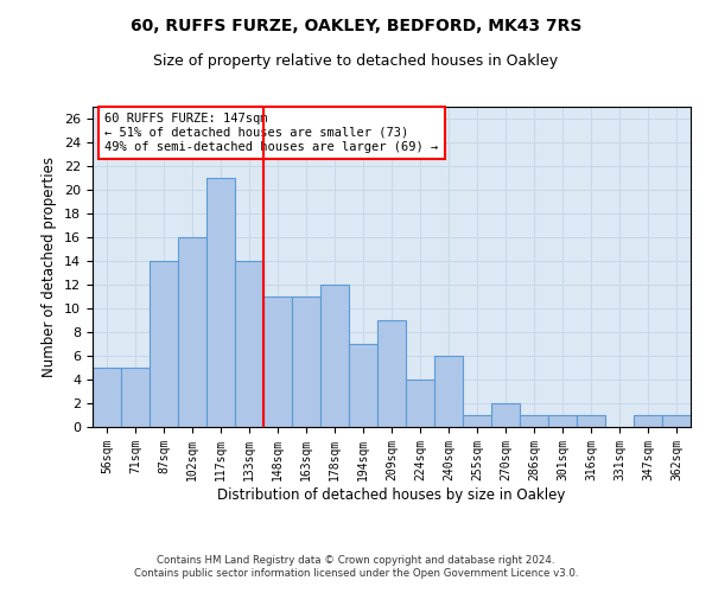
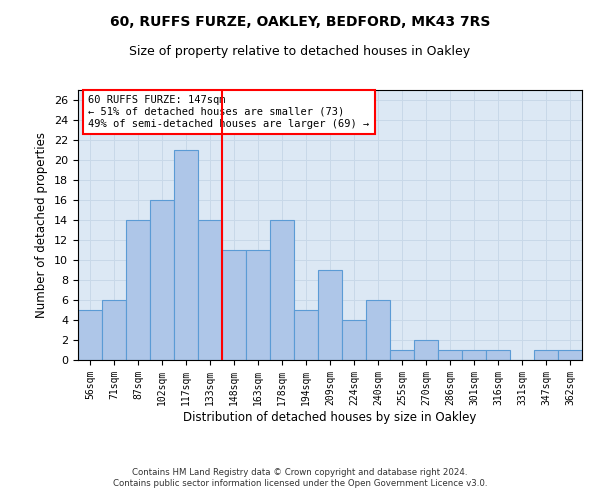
71sqm: 5 -> 6
178sqm: 12 -> 14
194sqm: 7 -> 5
